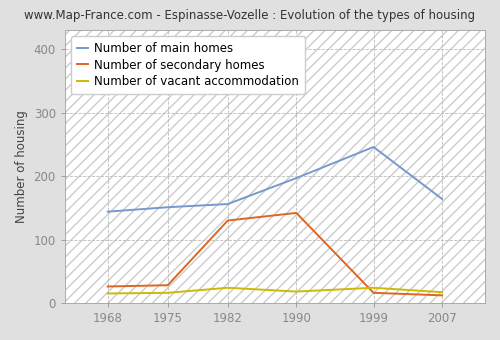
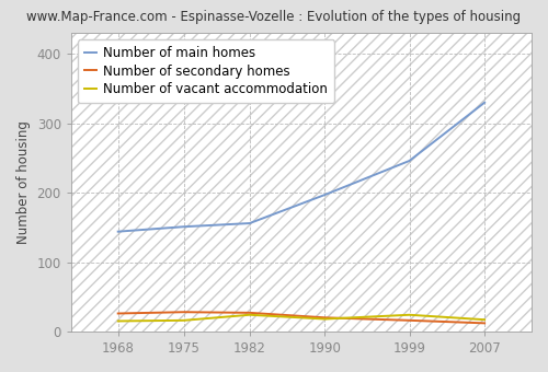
Number of secondary homes/1982: 130 -> 27
Number of secondary homes/1990: 142 -> 20
Number of main homes/2007: 164 -> 330
